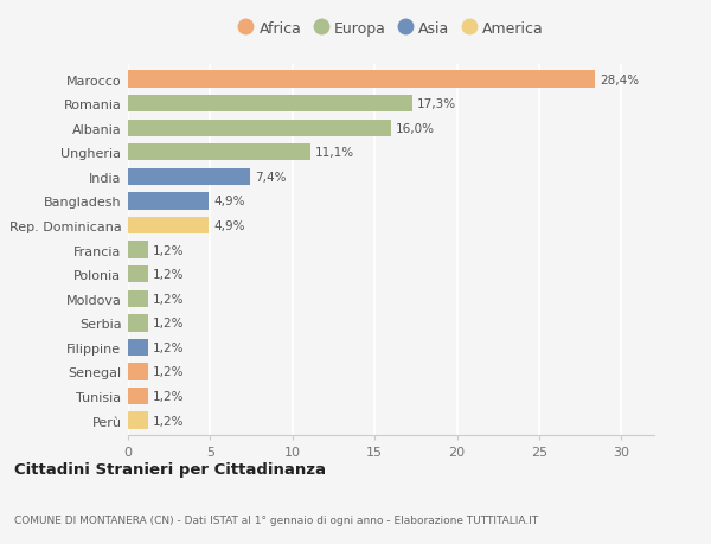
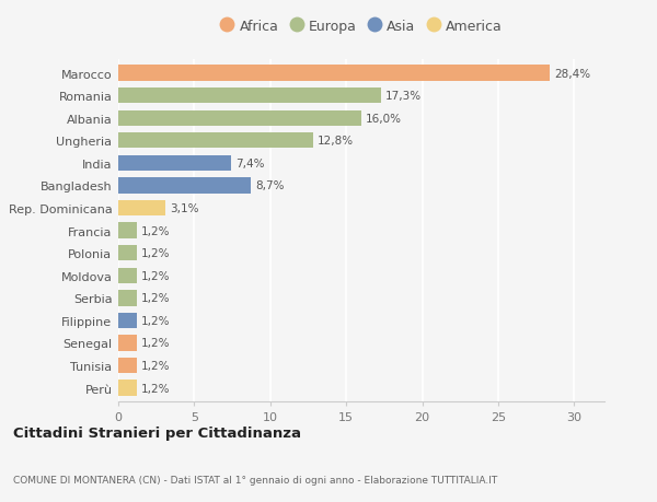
Ungheria: 11,1% -> 12,8%
Bangladesh: 4,9% -> 8,7%
Rep. Dominicana: 4,9% -> 3,1%
